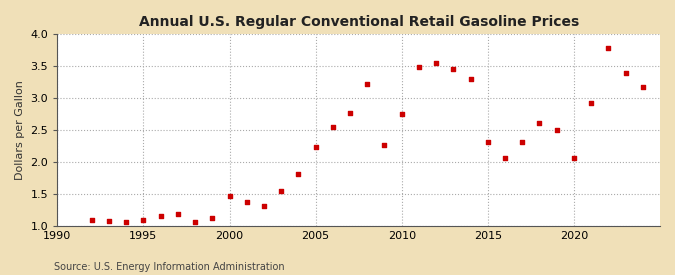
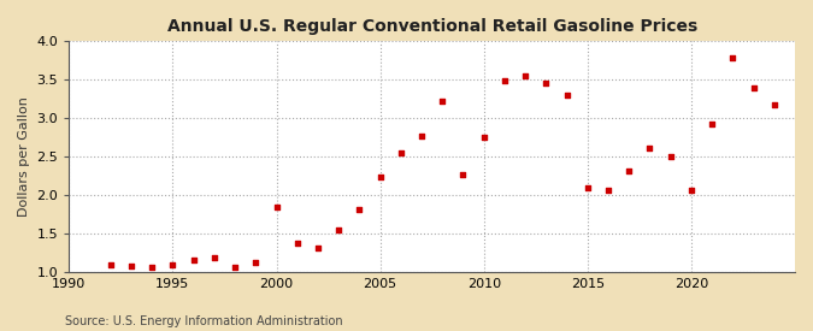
2000: 1.47 -> 1.84
2015: 2.31 -> 2.10
